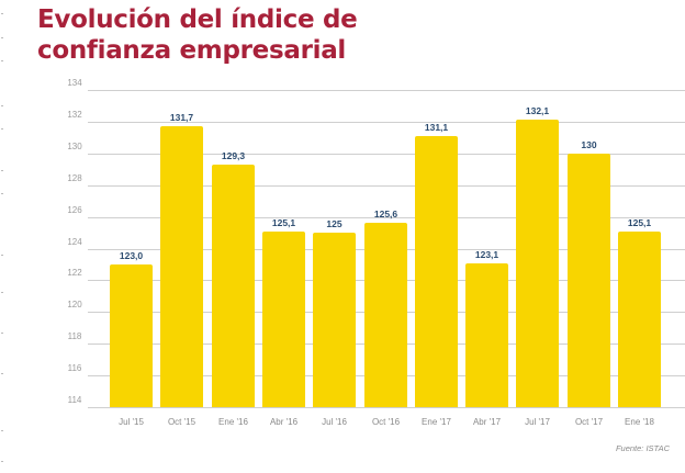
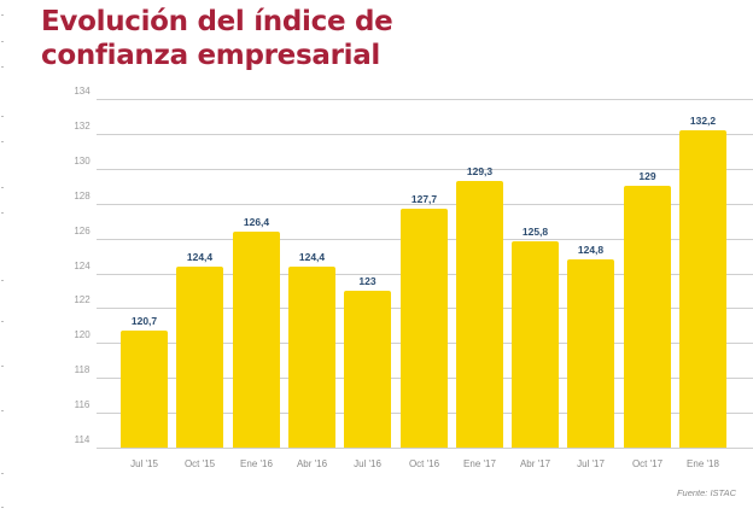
Jul '15: 123,0 -> 120,7
Oct '15: 131,7 -> 124,4
Ene '16: 129,3 -> 126,4
Abr '16: 125,1 -> 124,4
Jul '16: 125 -> 123
Oct '16: 125,6 -> 127,7
Ene '17: 131,1 -> 129,3
Abr '17: 123,1 -> 125,8
Jul '17: 132,1 -> 124,8
Oct '17: 130 -> 129
Ene '18: 125,1 -> 132,2
